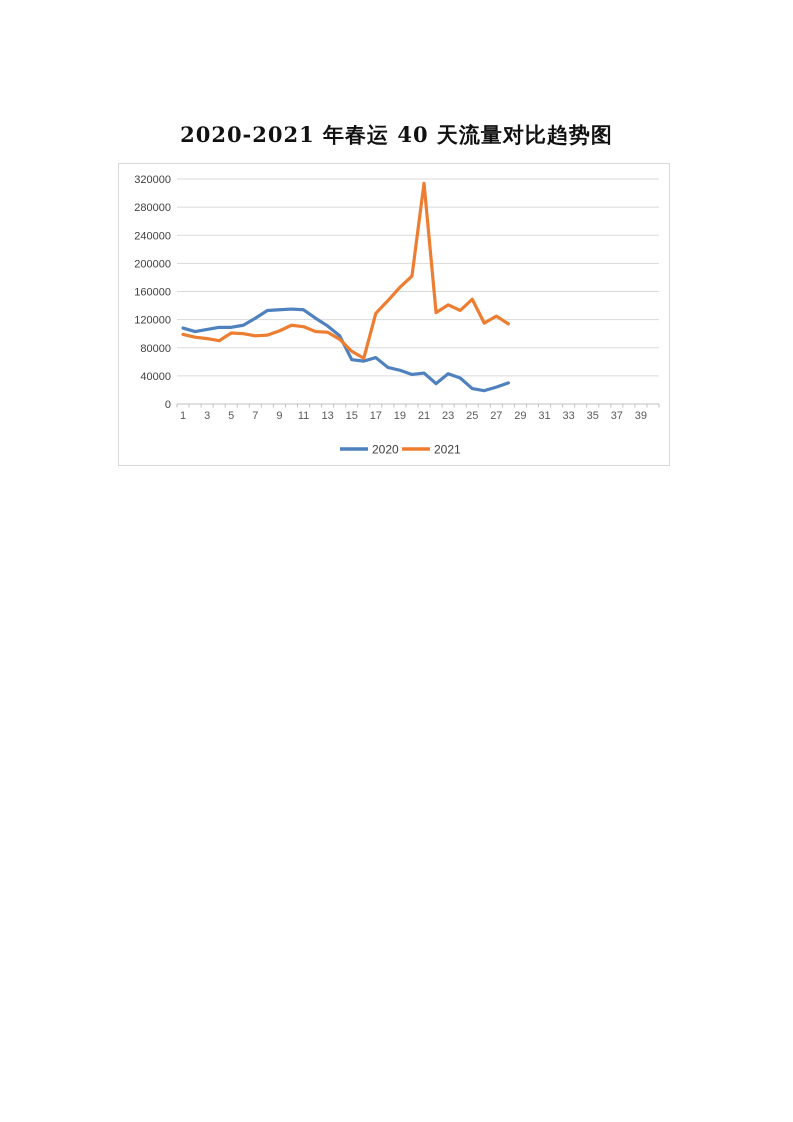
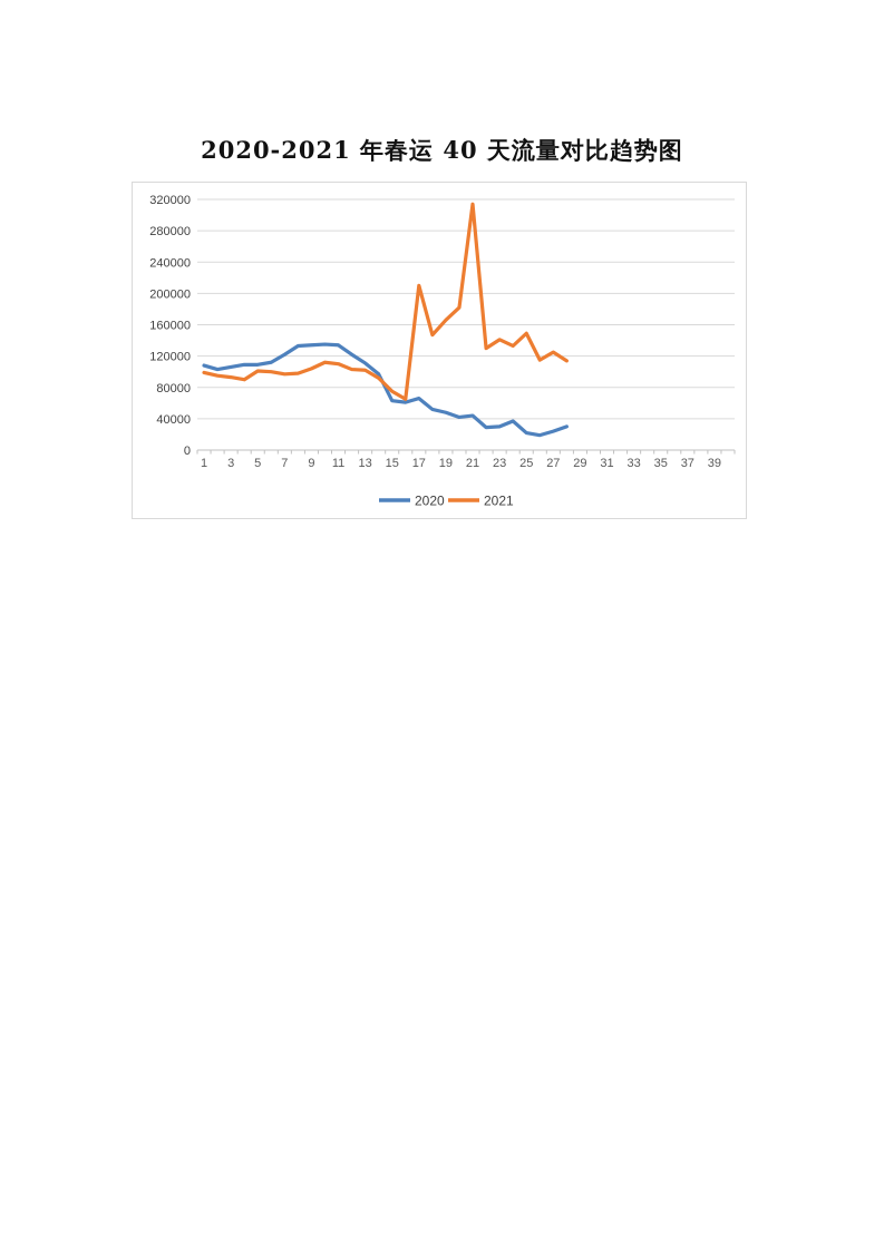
2021/17: 130000 -> 210000
2020/23: 40000 -> 30000
